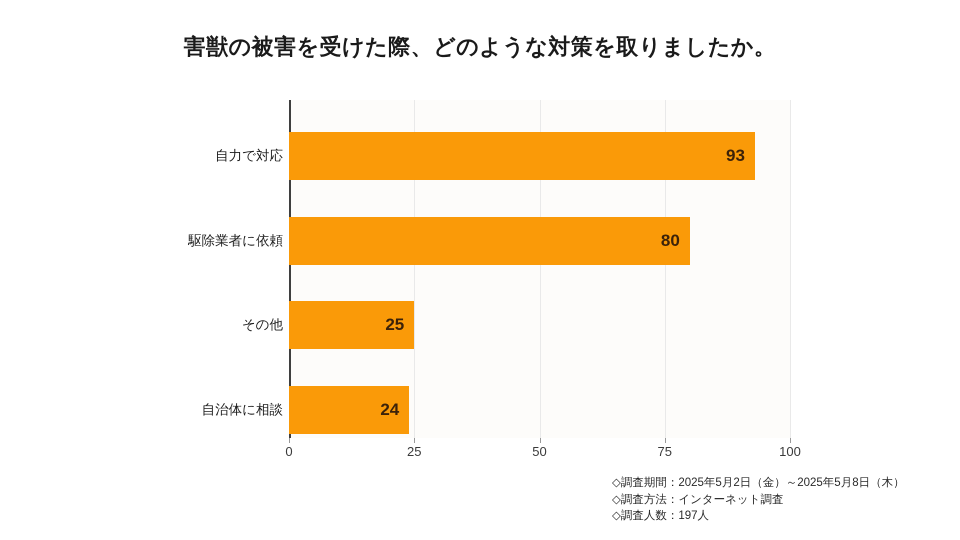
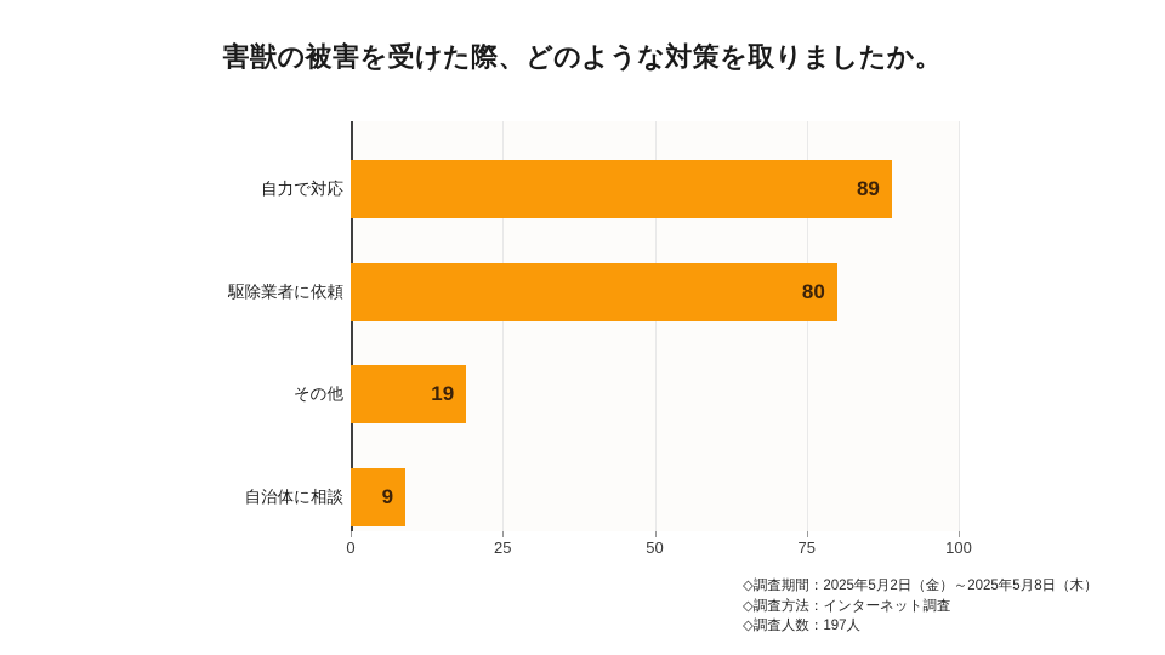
自力で対応: 93 -> 89
その他: 25 -> 19
自治体に相談: 24 -> 9
